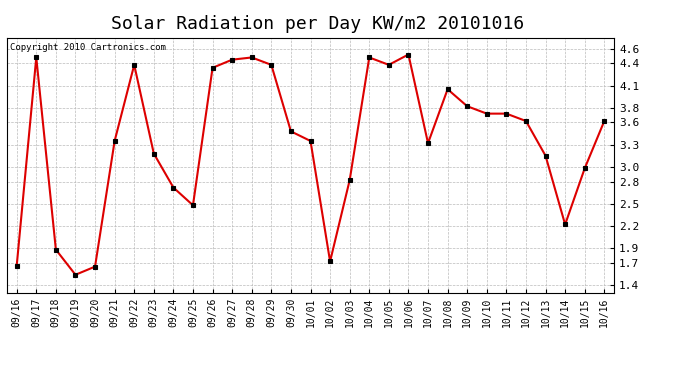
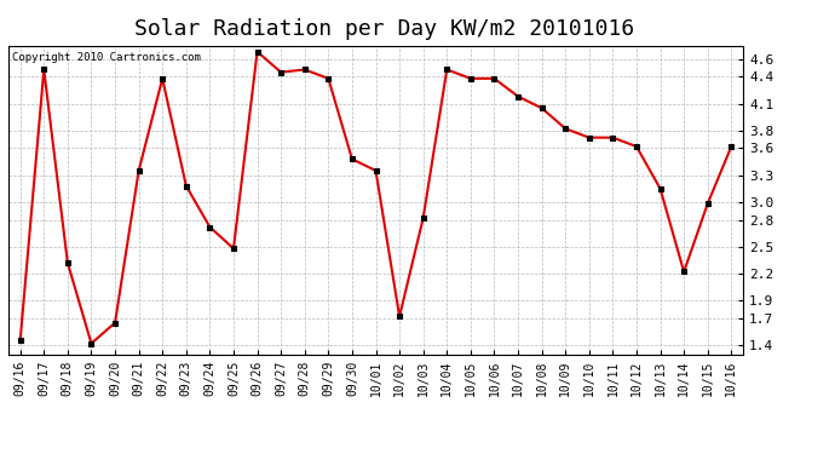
09/16: 1.66 -> 1.45
09/18: 1.88 -> 2.32
09/19: 1.54 -> 1.42
09/26: 4.34 -> 4.68
10/06: 4.52 -> 4.38
10/07: 3.32 -> 4.18
